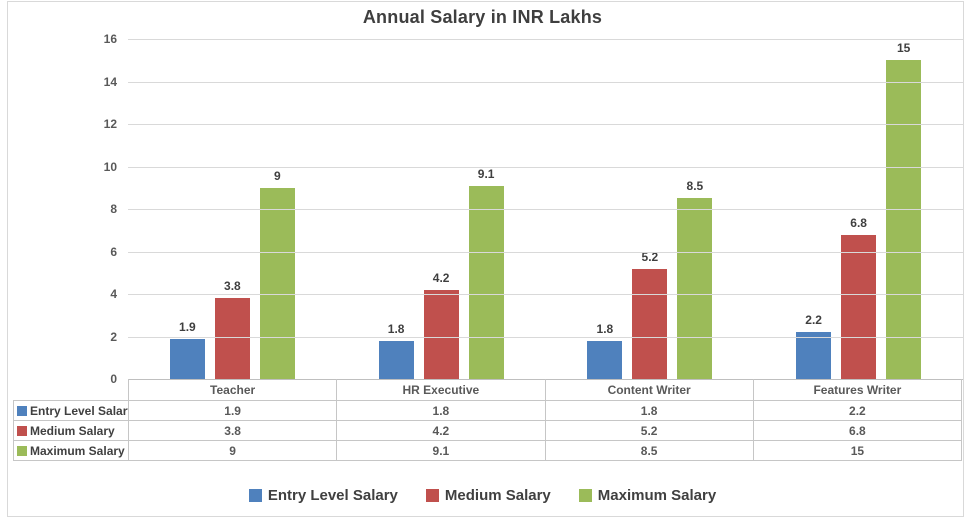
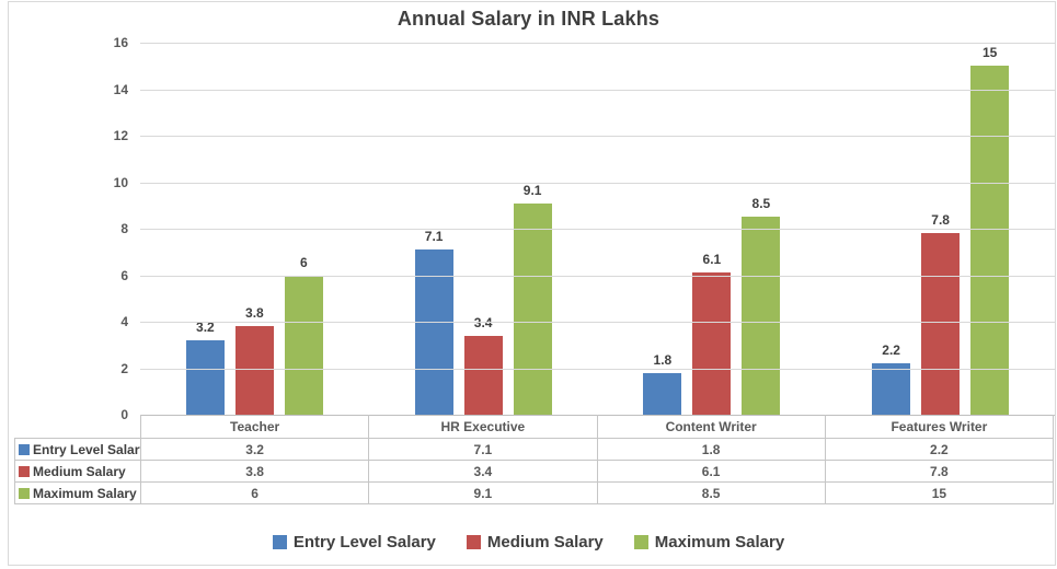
Entry Level Salary/Teacher: 1.9 -> 3.2
Maximum Salary/Teacher: 9 -> 6
Entry Level Salary/HR Executive: 1.8 -> 7.1
Medium Salary/HR Executive: 4.2 -> 3.4
Medium Salary/Content Writer: 5.2 -> 6.1
Medium Salary/Features Writer: 6.8 -> 7.8
